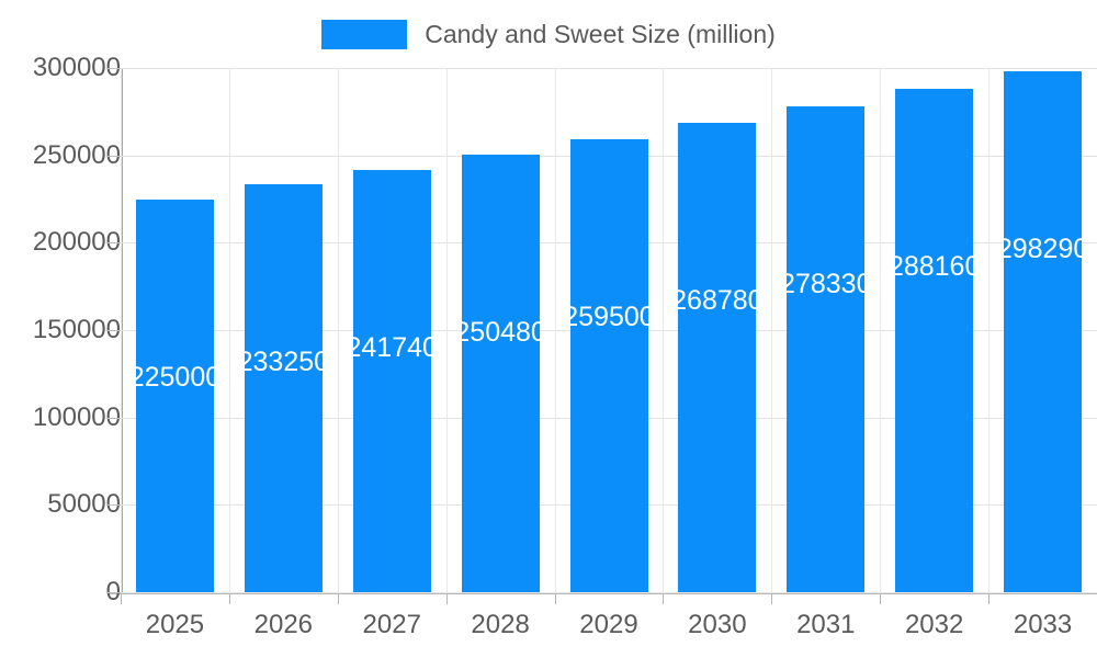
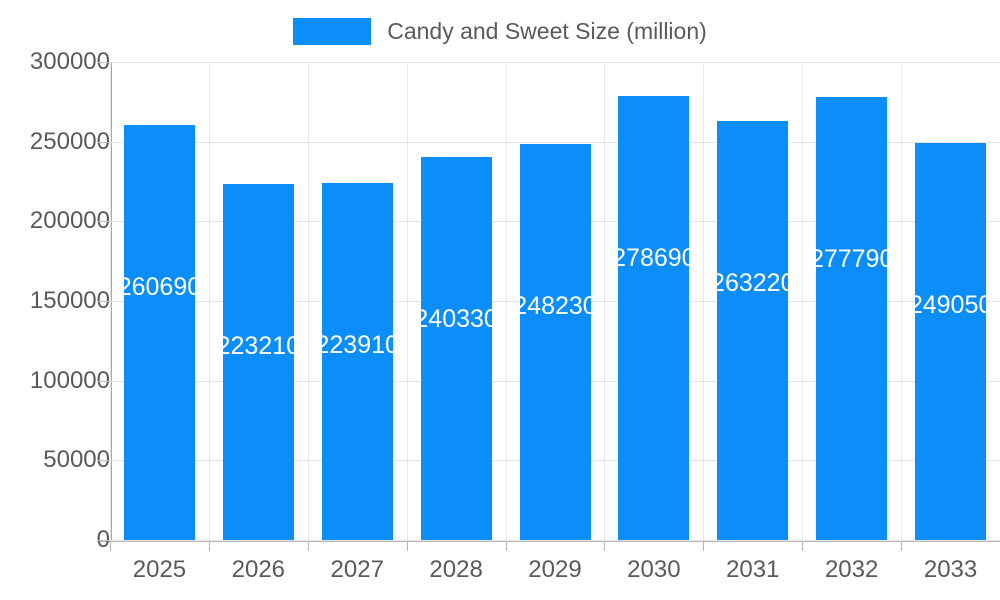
2025: 225000 -> 260690
2026: 233250 -> 223210
2027: 241740 -> 223910
2028: 250480 -> 240330
2029: 259500 -> 248230
2030: 268780 -> 278690
2031: 278330 -> 263220
2032: 288160 -> 277790
2033: 298290 -> 249050
